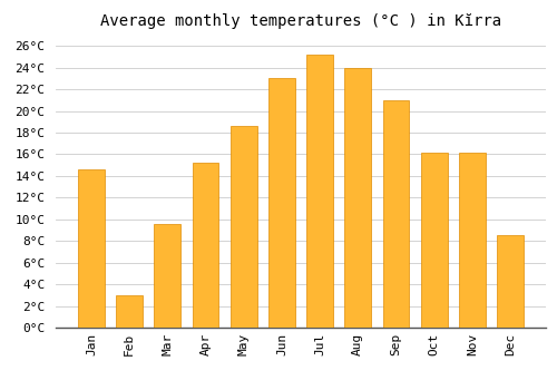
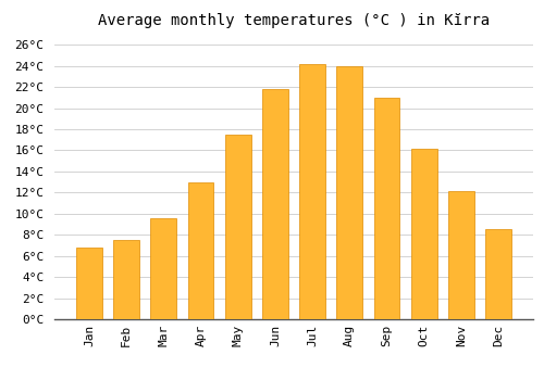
Jan: 14.6°C -> 6.8°C
Feb: 3.0°C -> 7.5°C
Apr: 15.2°C -> 13.0°C
May: 18.6°C -> 17.5°C
Jun: 23.0°C -> 21.8°C
Jul: 25.2°C -> 24.2°C
Nov: 16.2°C -> 12.1°C
